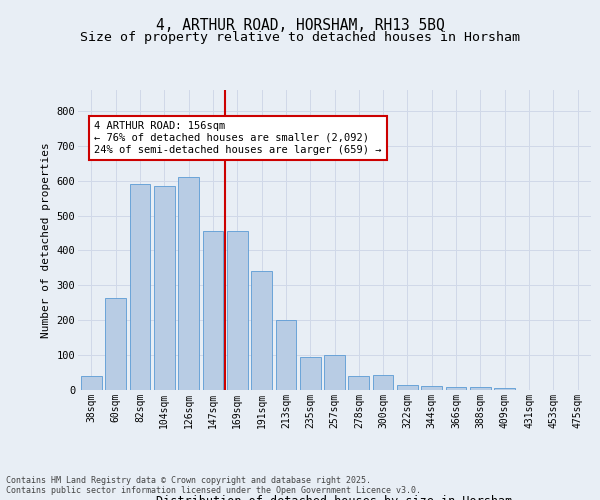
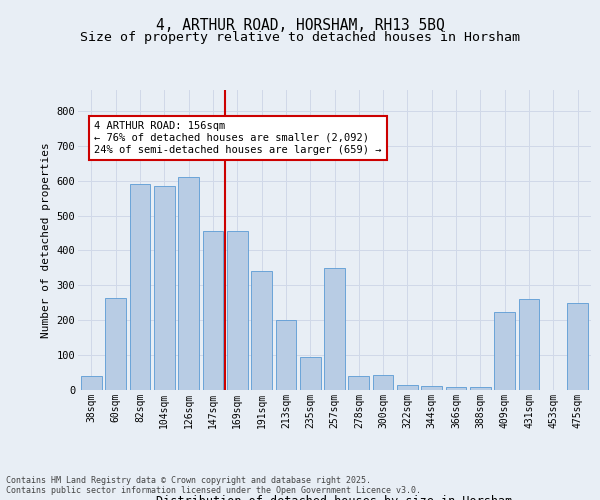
257sqm: 100 -> 350
409sqm: 6 -> 225
431sqm: 1 -> 260
475sqm: 1 -> 250
